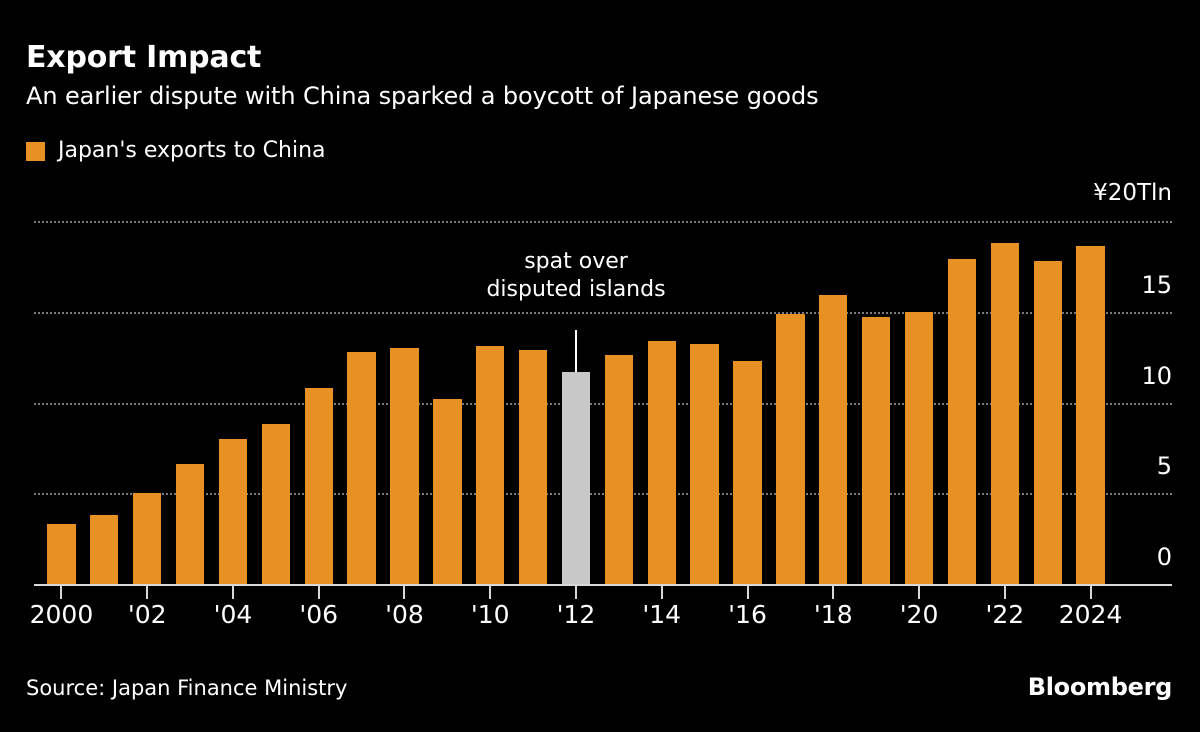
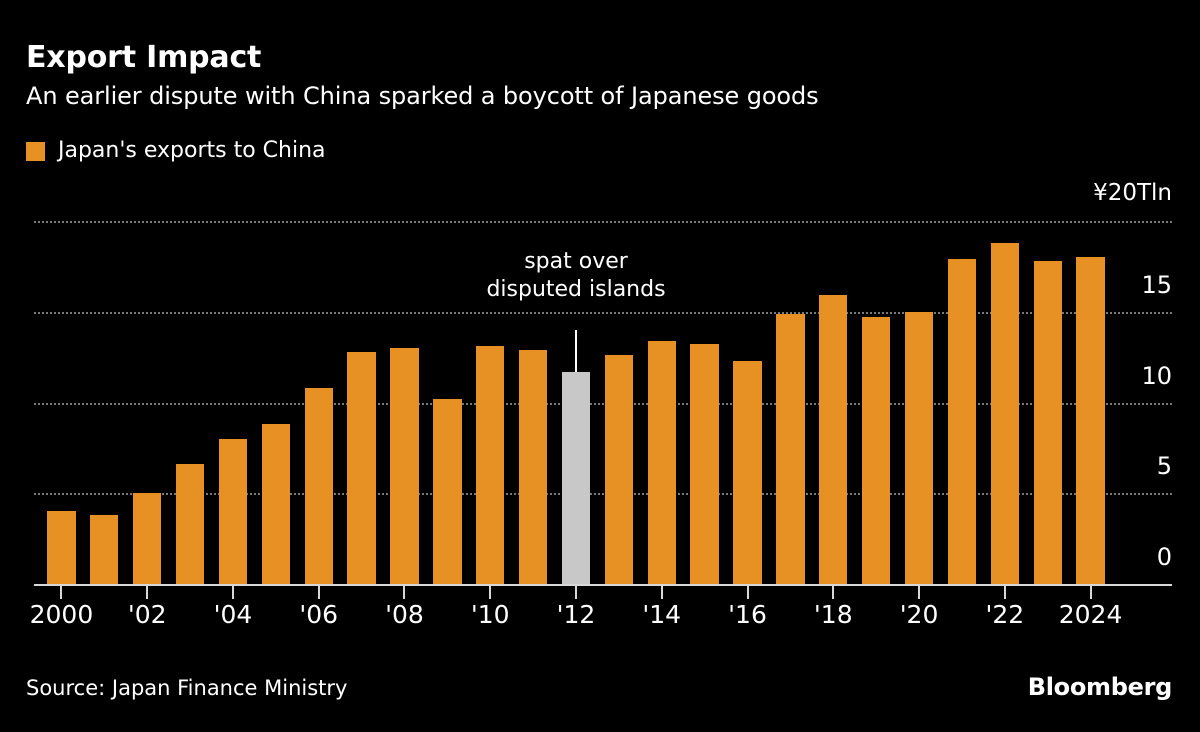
2000: 3.3 -> 4.0
2024: 18.6 -> 18.0
